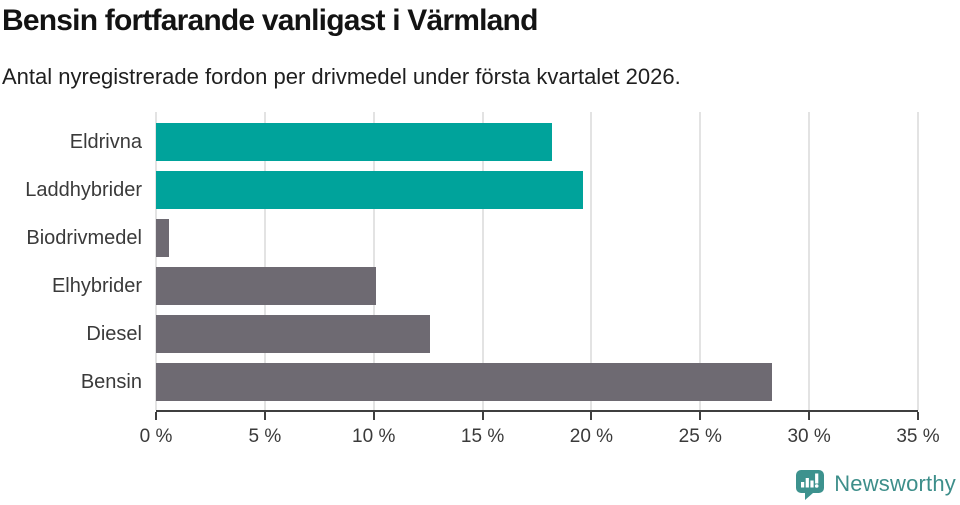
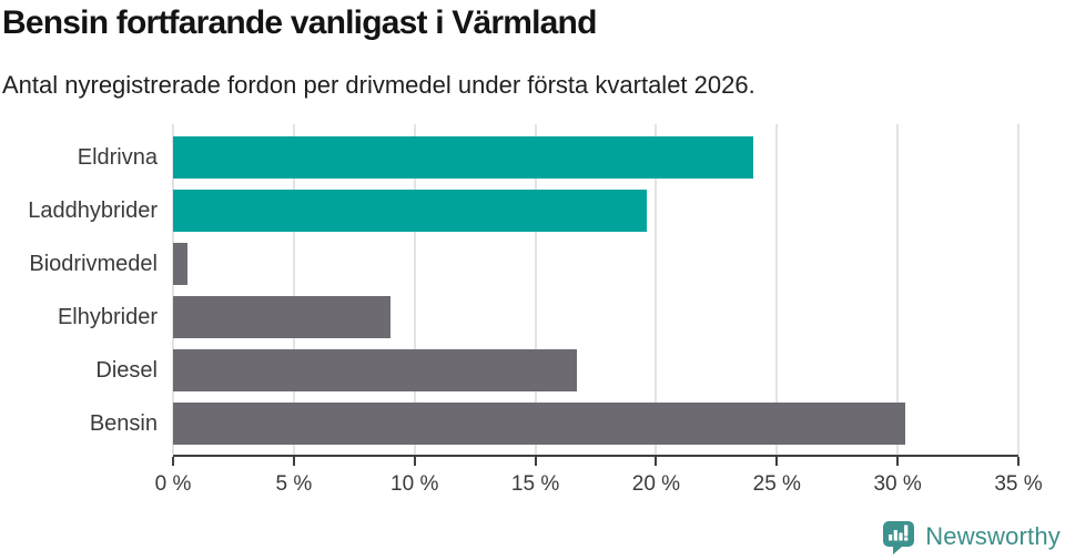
Eldrivna: 18.2% -> 24.0%
Elhybrider: 10.1% -> 9.0%
Diesel: 12.6% -> 16.7%
Bensin: 28.3% -> 30.3%
